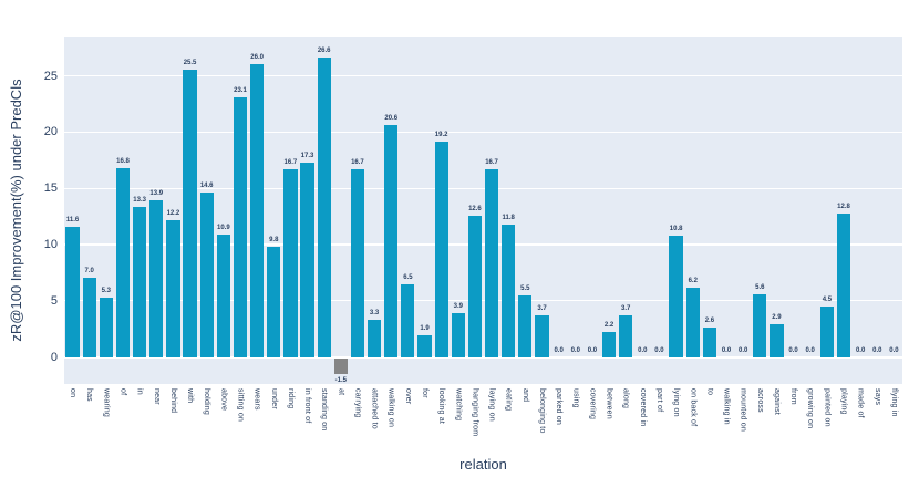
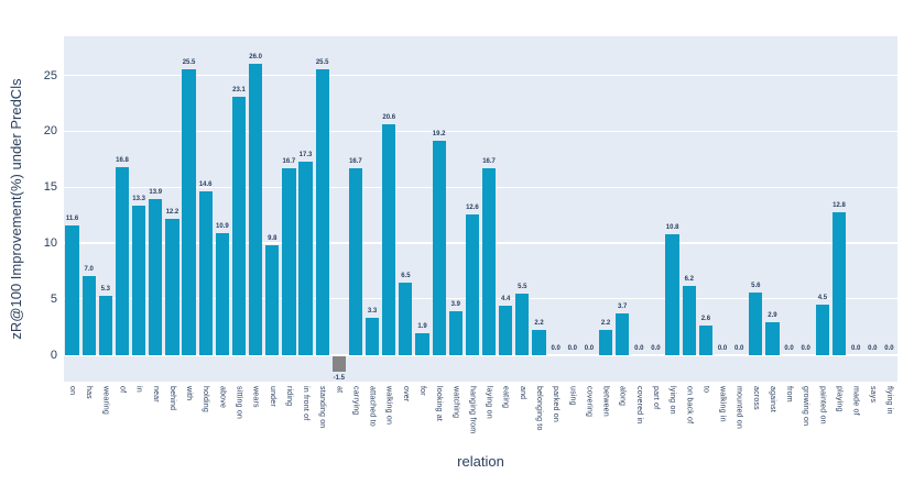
standing on: 26.6 -> 25.5
eating: 11.8 -> 4.4
belonging to: 3.7 -> 2.2
